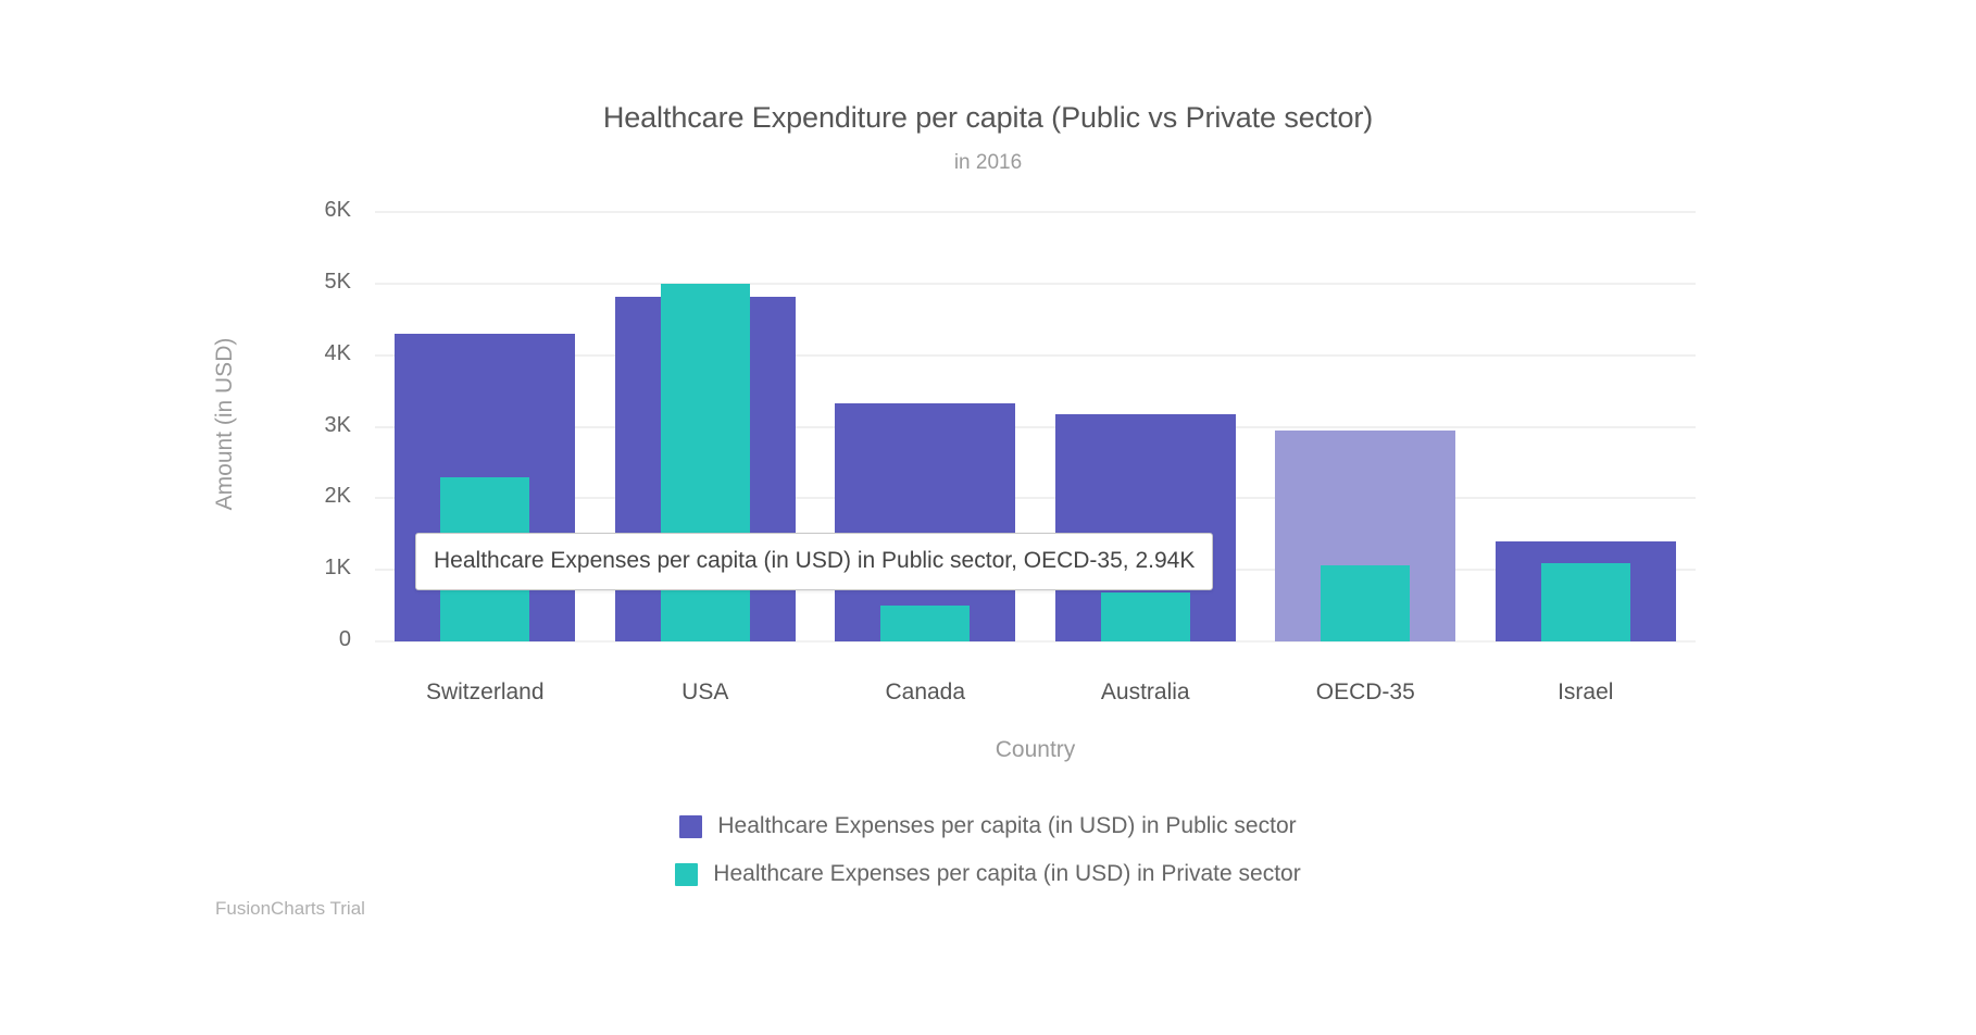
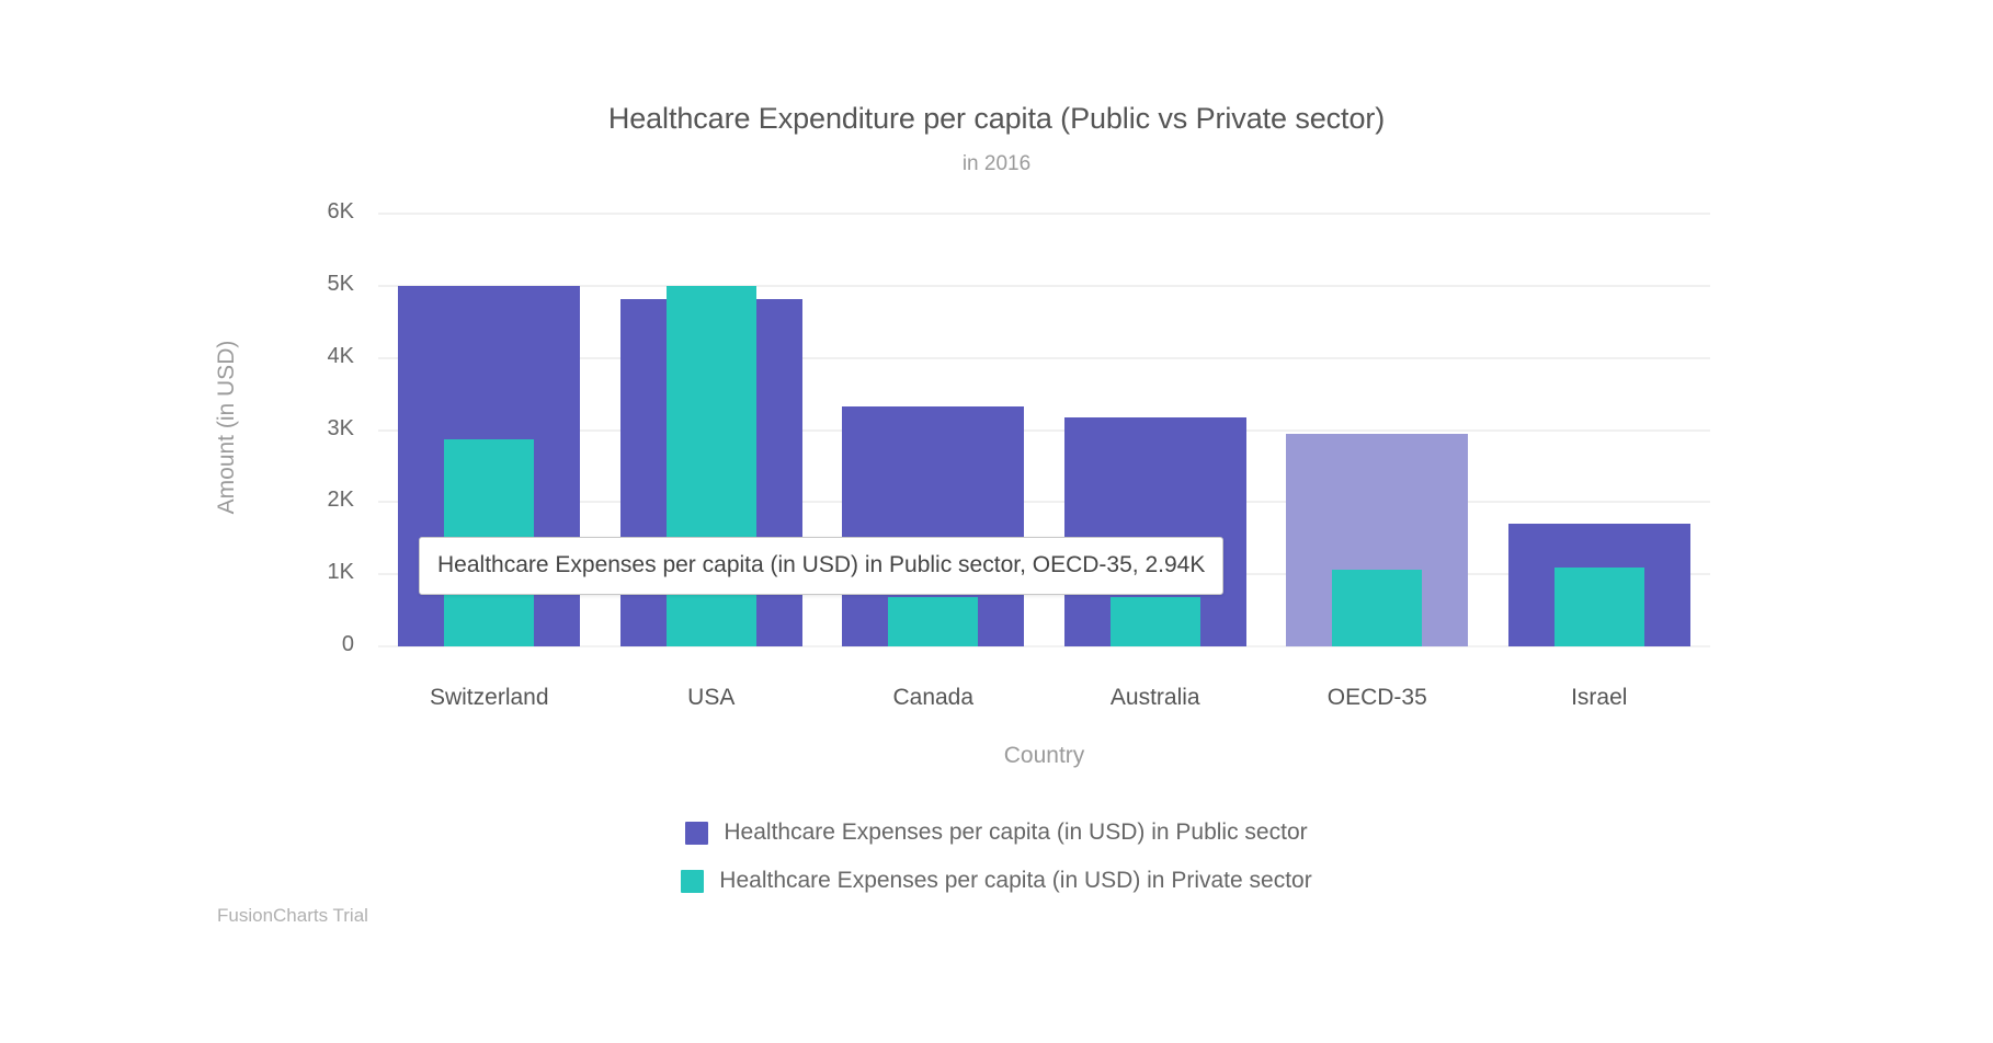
Healthcare Expenses per capita (in USD) in Public sector/Switzerland: 4.3K -> 5.0K
Healthcare Expenses per capita (in USD) in Private sector/Switzerland: 2.3K -> 2.9K
Healthcare Expenses per capita (in USD) in Private sector/Canada: 0.5K -> 0.7K
Healthcare Expenses per capita (in USD) in Public sector/Israel: 1.4K -> 1.7K
